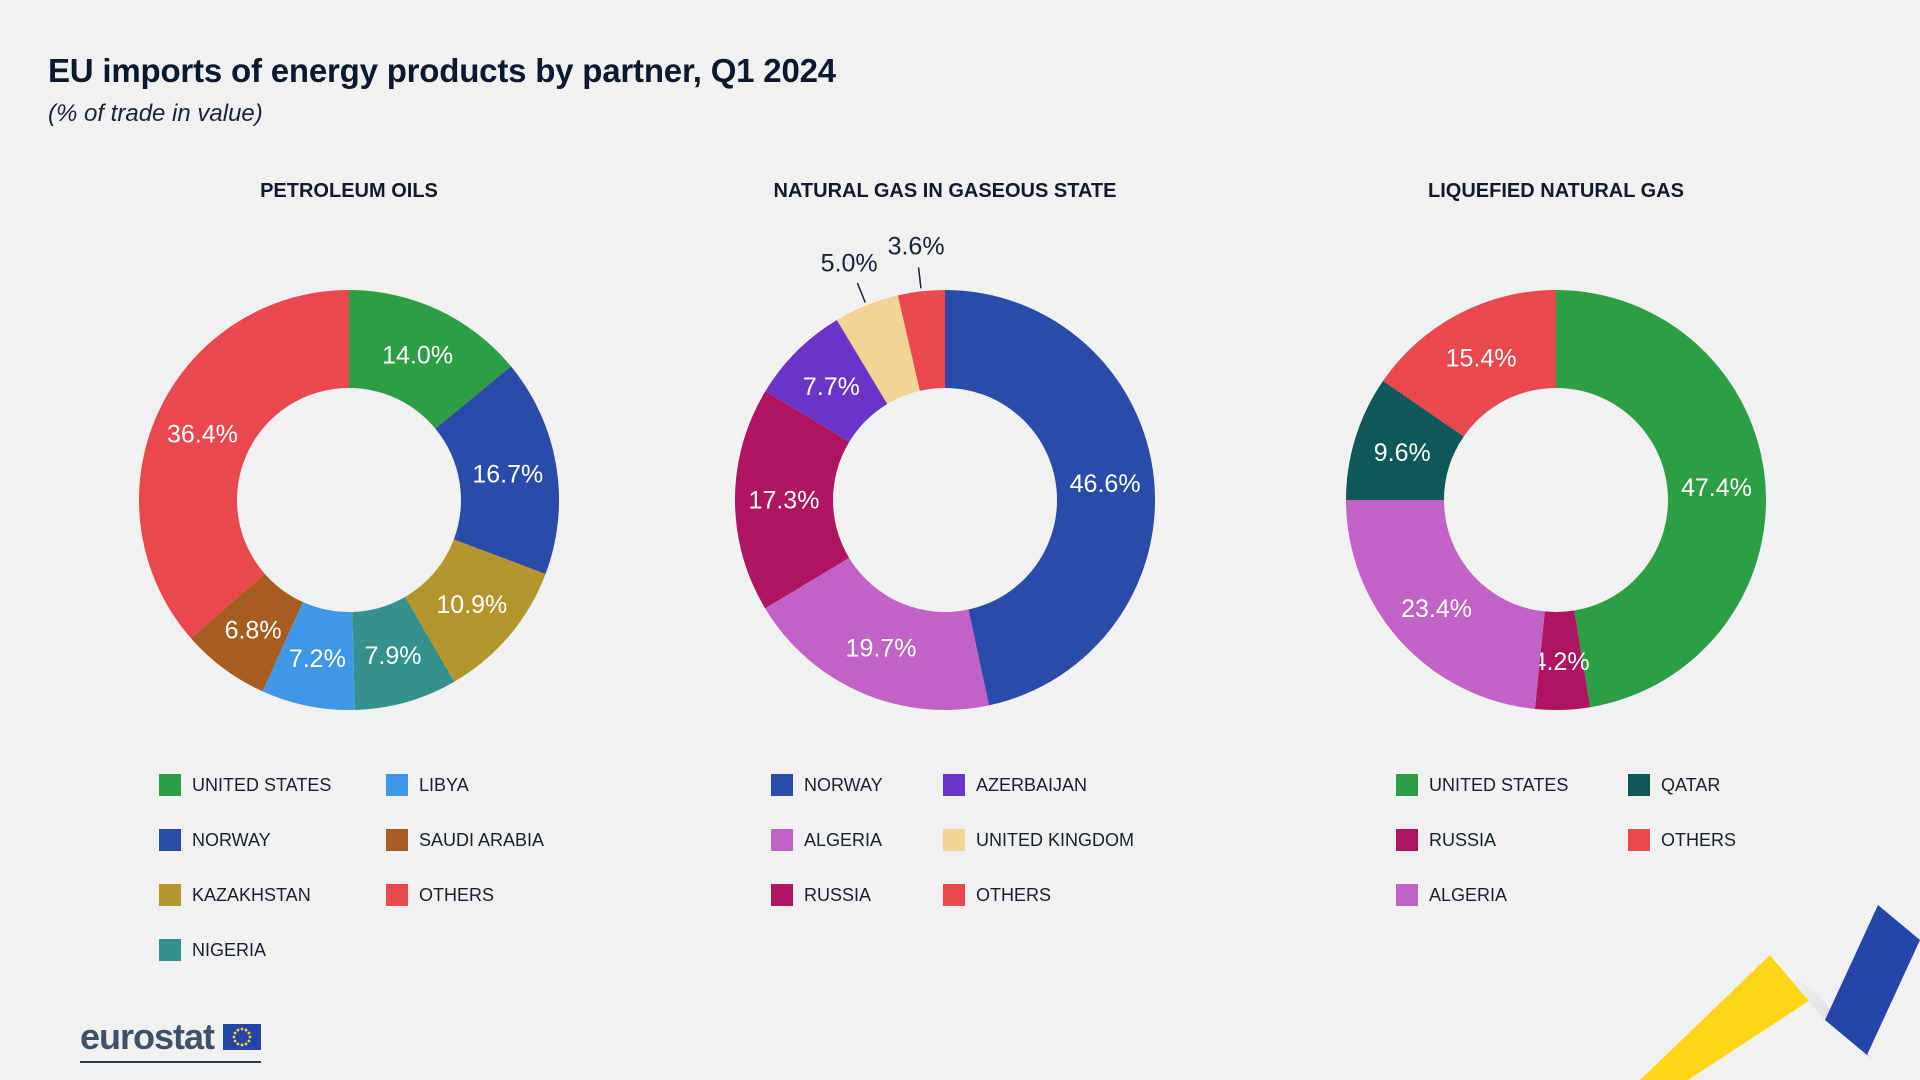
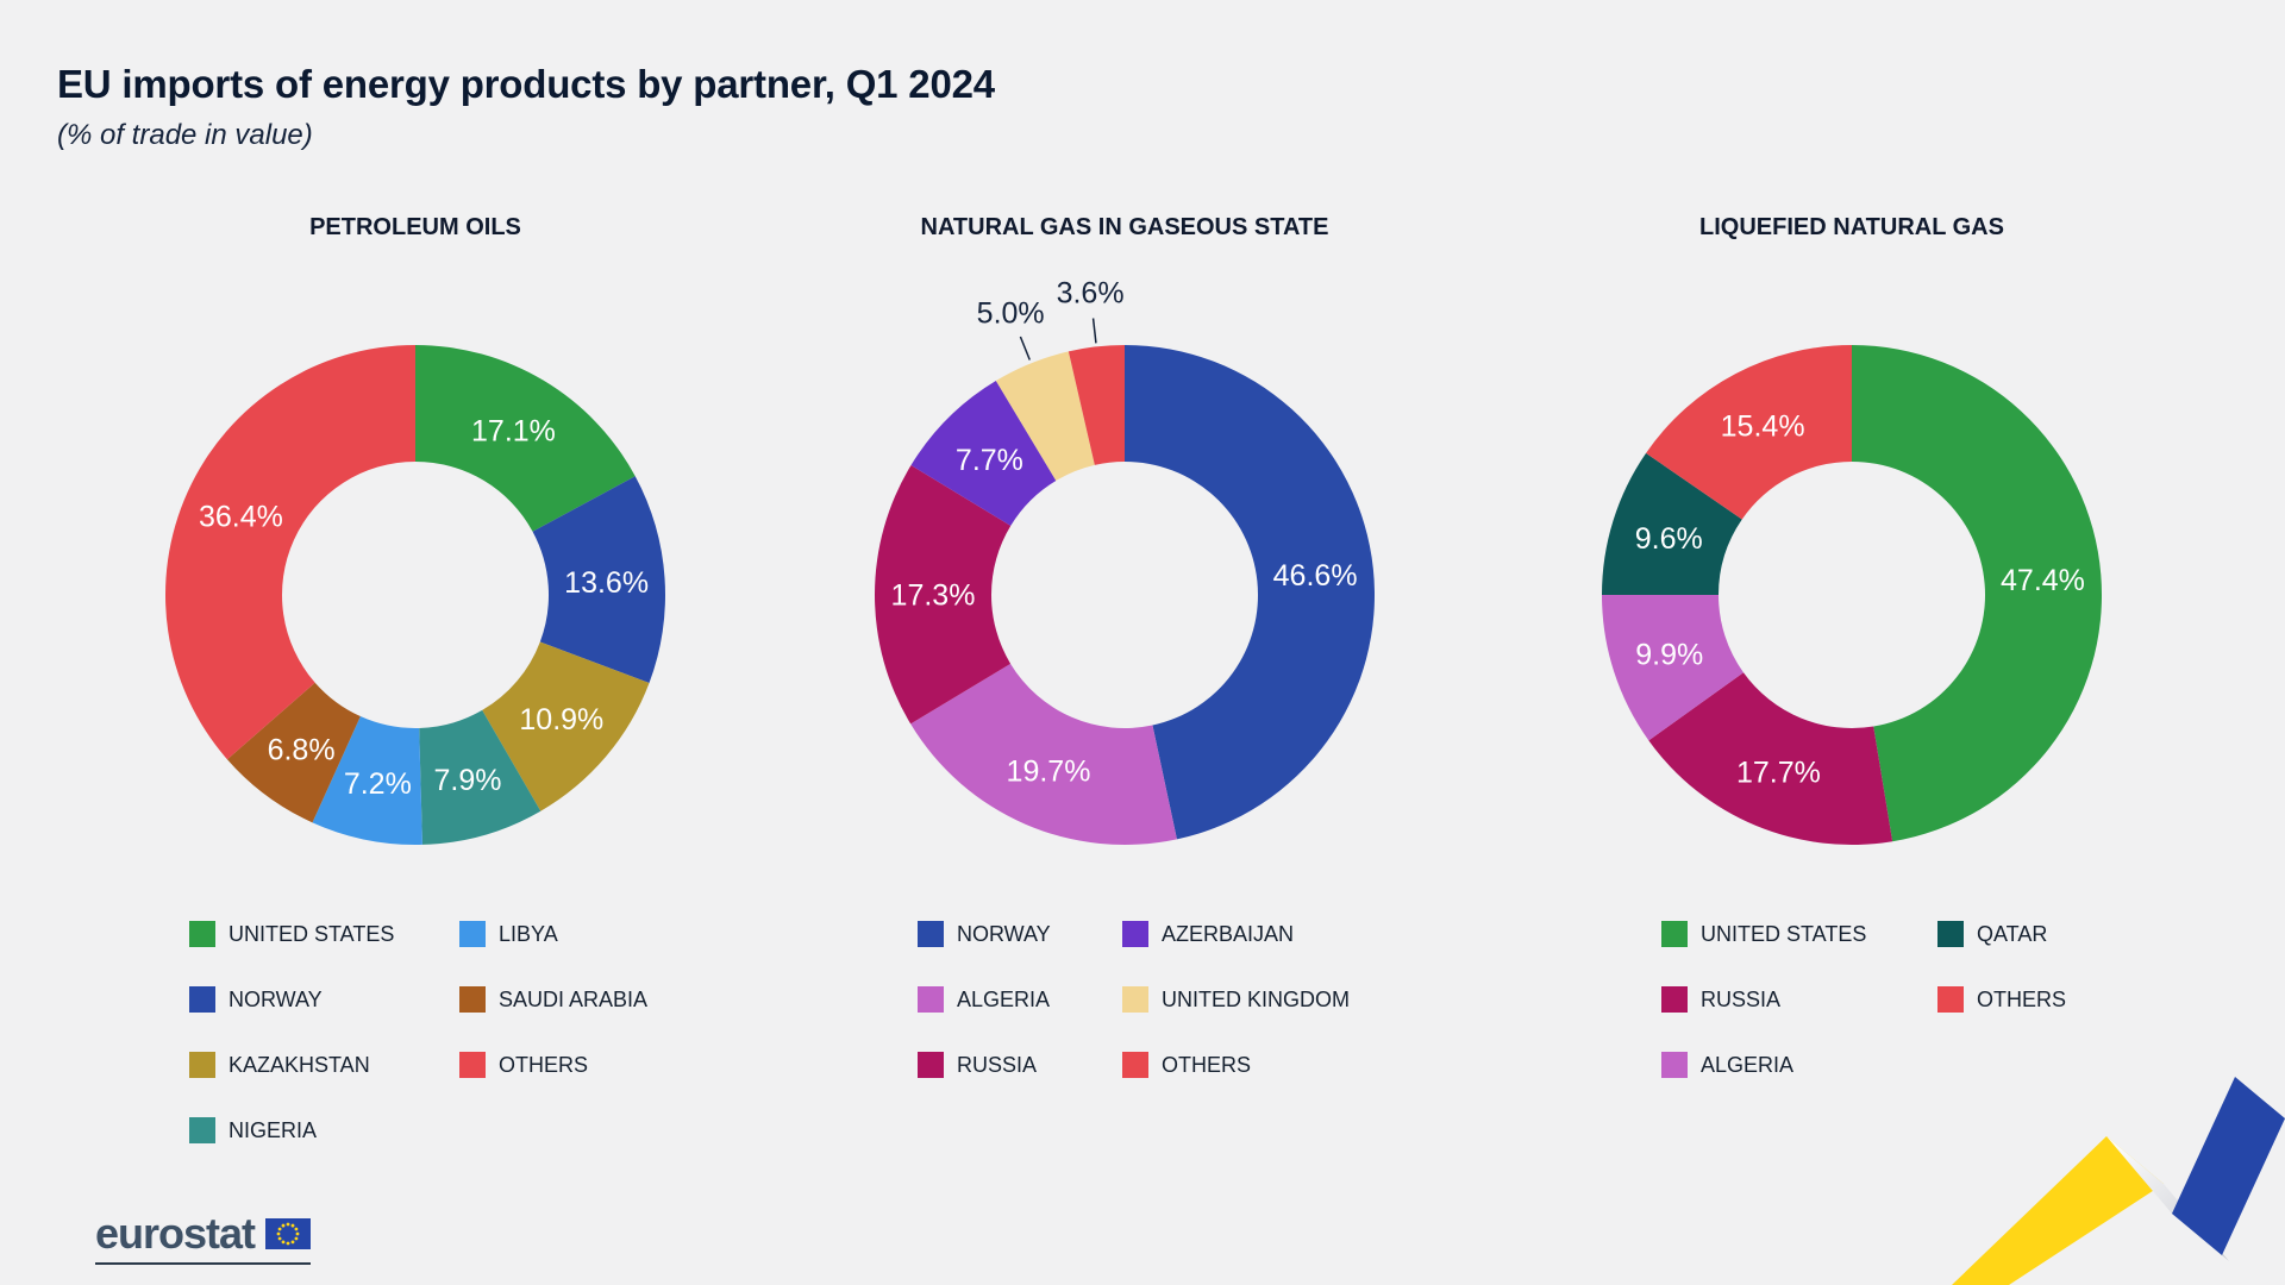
PETROLEUM OILS/UNITED STATES: 14.0% -> 17.1%
PETROLEUM OILS/NORWAY: 16.7% -> 13.6%
LIQUEFIED NATURAL GAS/RUSSIA: 4.2% -> 17.7%
LIQUEFIED NATURAL GAS/ALGERIA: 23.4% -> 9.9%
